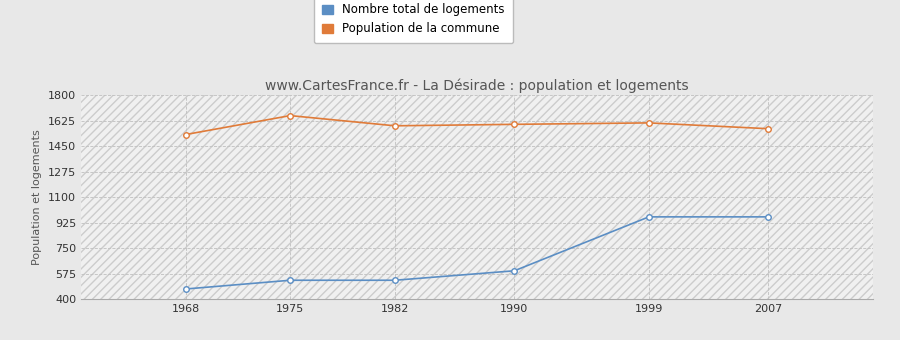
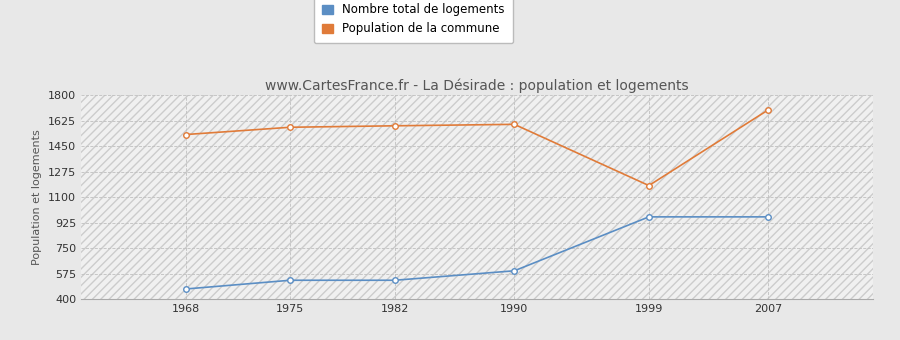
Population de la commune/1975: 1660 -> 1580
Population de la commune/1999: 1610 -> 1180
Population de la commune/2007: 1570 -> 1700
